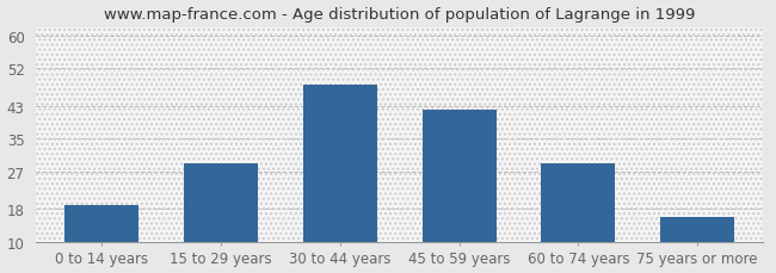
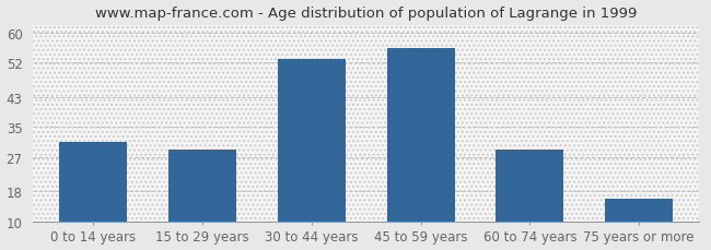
0 to 14 years: 19 -> 31
30 to 44 years: 48 -> 53
45 to 59 years: 42 -> 56
